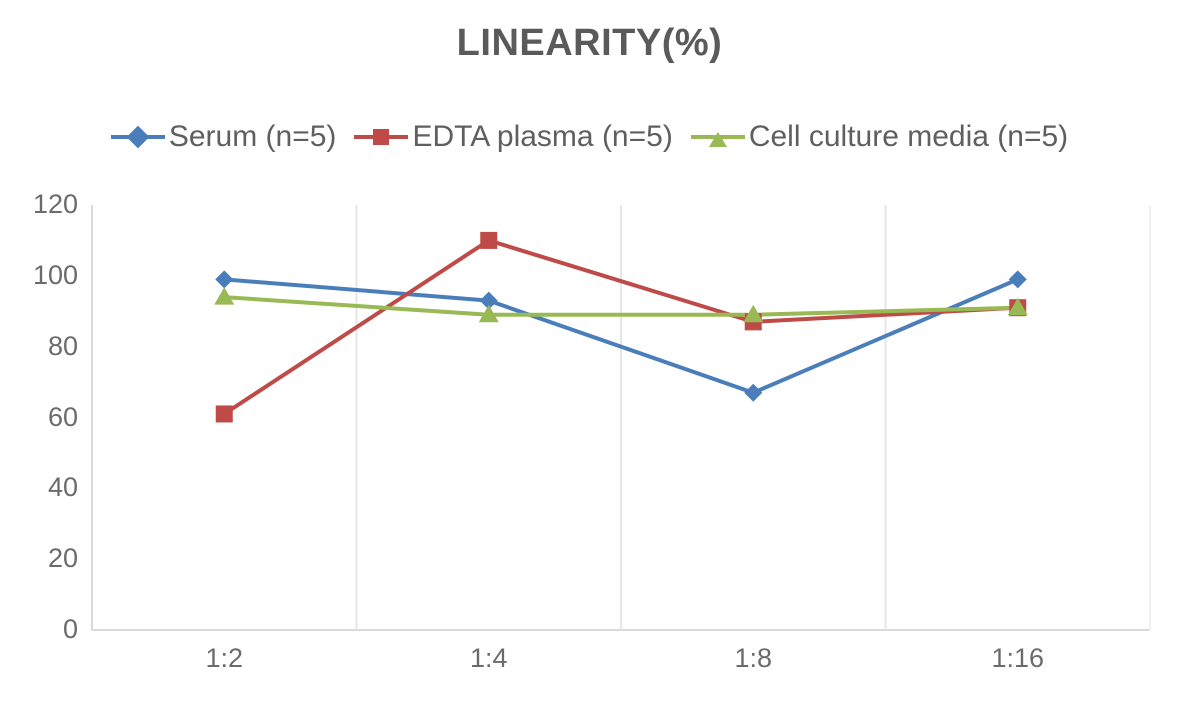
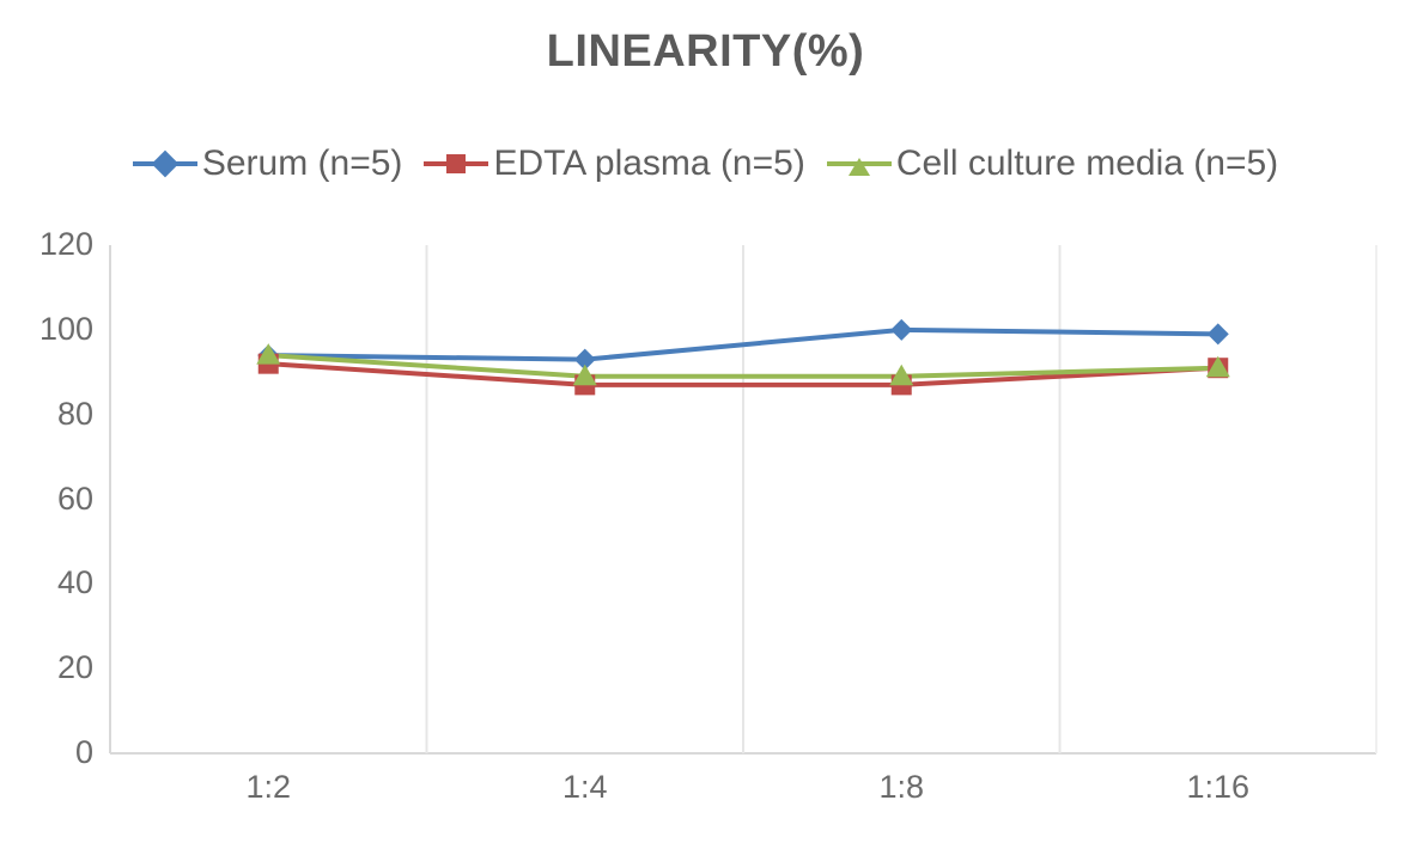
Serum (n=5)/1:2: 99 -> 94
EDTA plasma (n=5)/1:2: 61 -> 92
EDTA plasma (n=5)/1:4: 110 -> 87
Serum (n=5)/1:8: 67 -> 100
